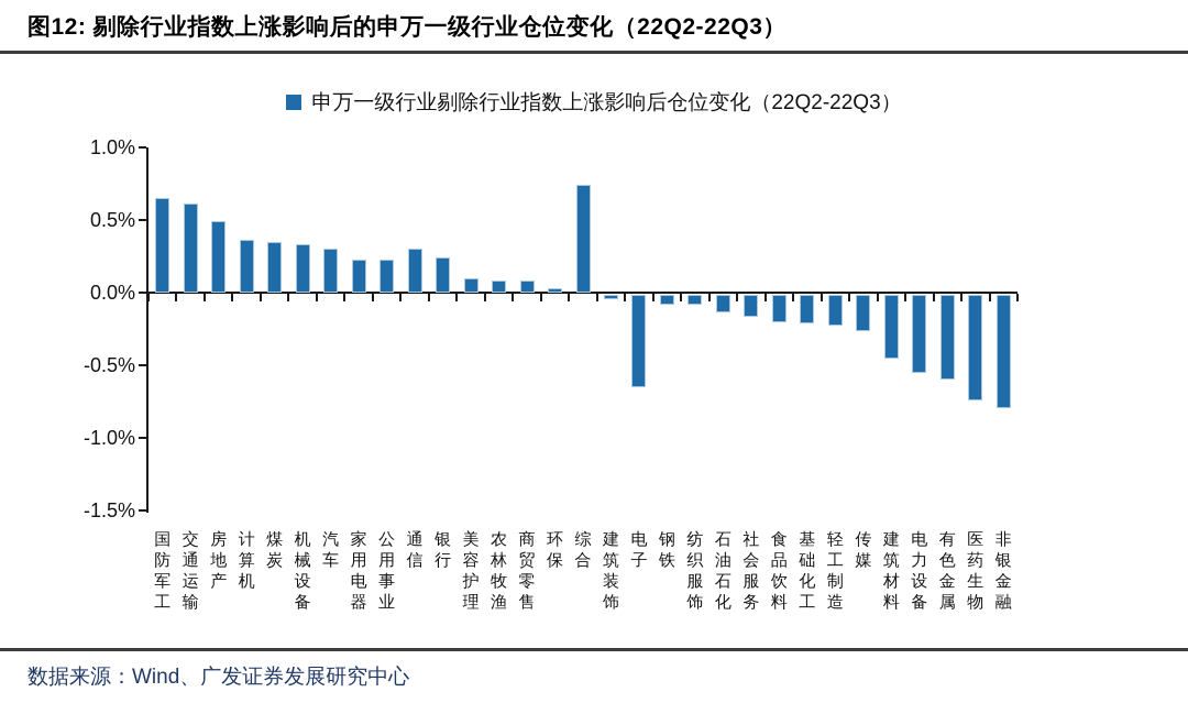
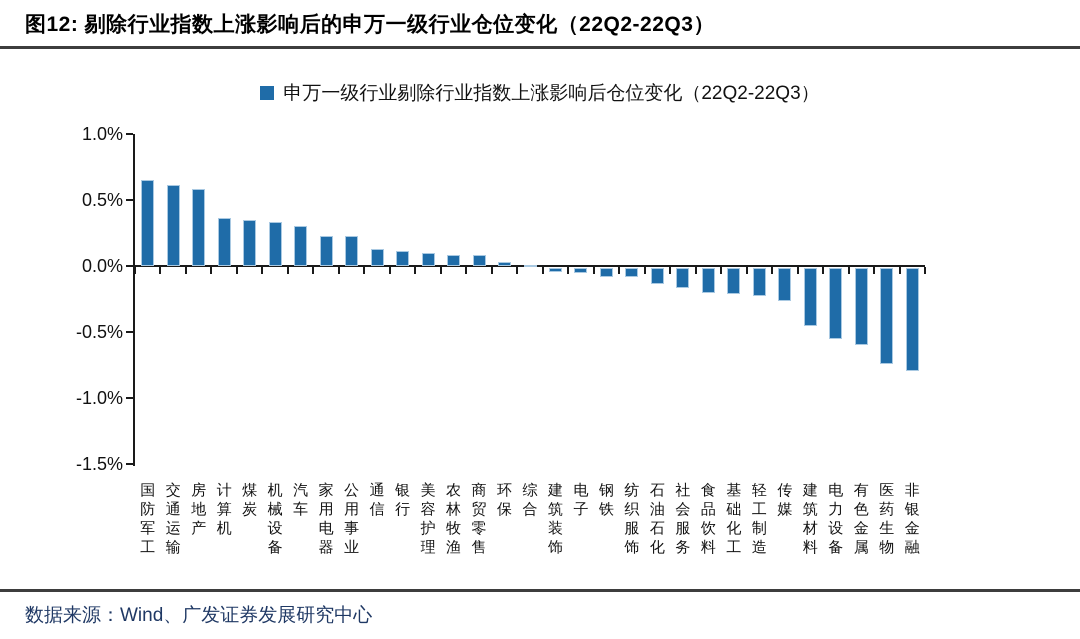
房地产: 0.49% -> 0.58%
通信: 0.30% -> 0.13%
银行: 0.24% -> 0.11%
综合: 0.74% -> 0.01%
电子: -0.64% -> -0.04%
